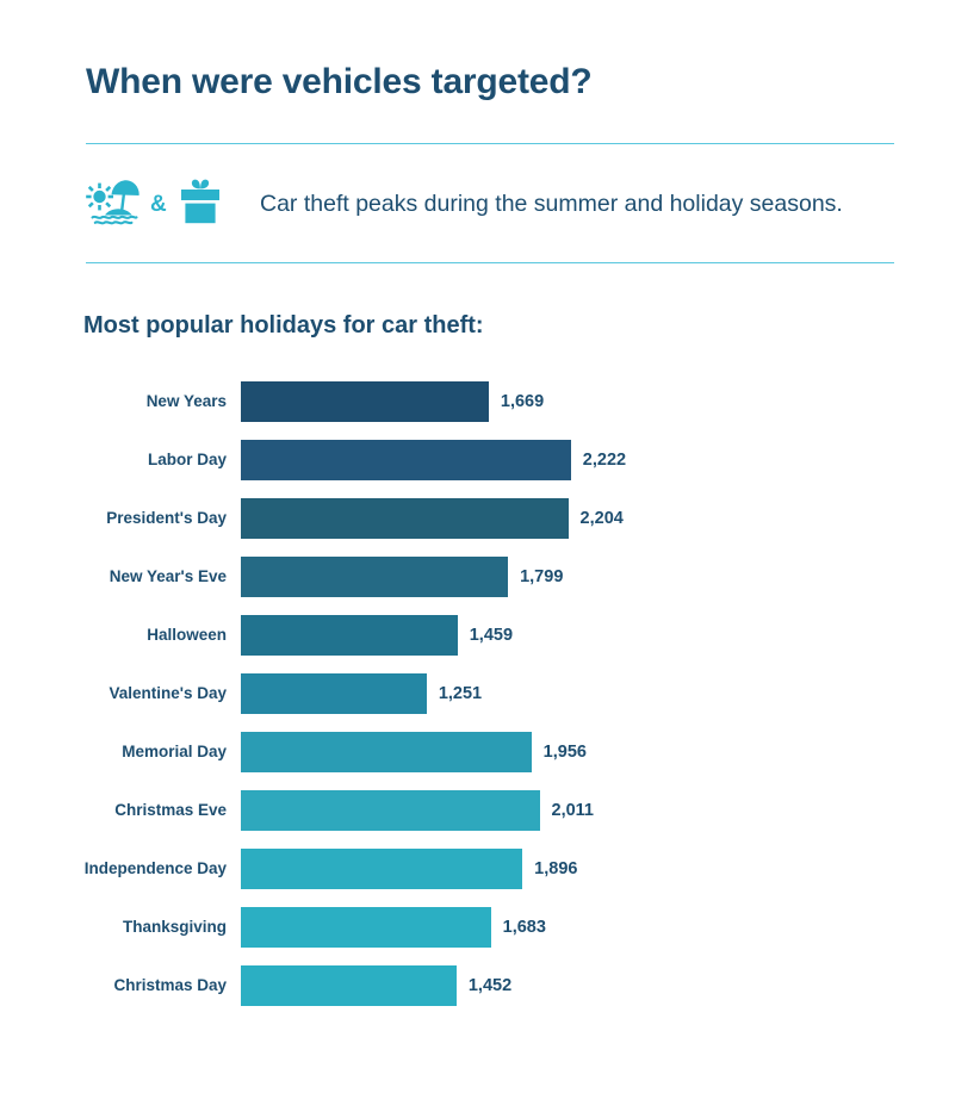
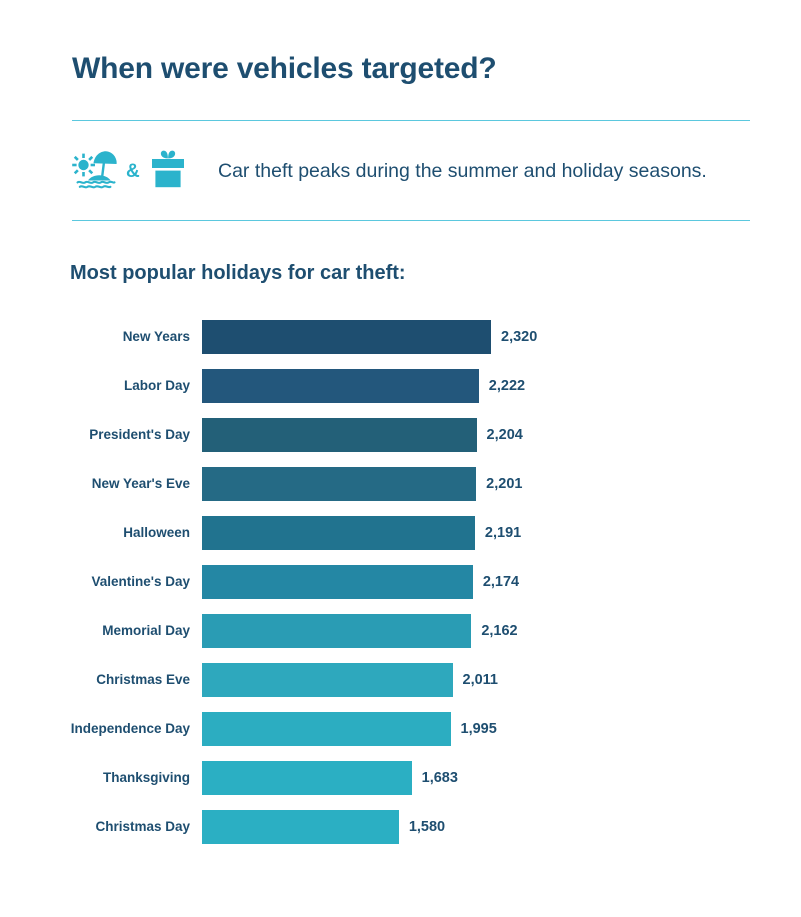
New Years: 1,669 -> 2,320
New Year's Eve: 1,799 -> 2,201
Halloween: 1,459 -> 2,191
Valentine's Day: 1,251 -> 2,174
Memorial Day: 1,956 -> 2,162
Independence Day: 1,896 -> 1,995
Christmas Day: 1,452 -> 1,580
